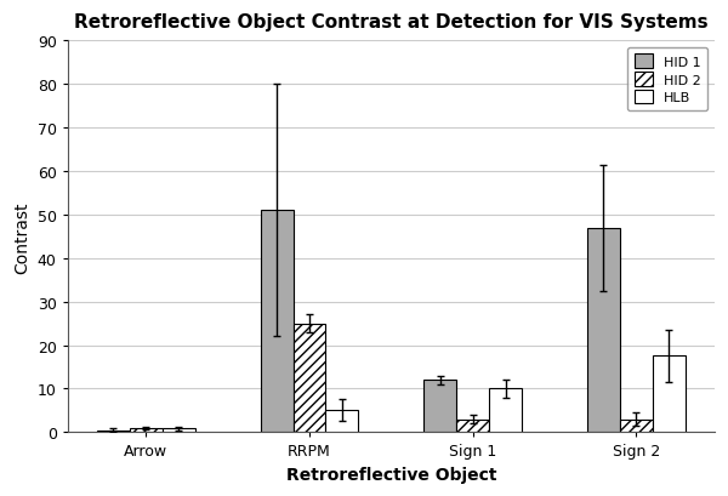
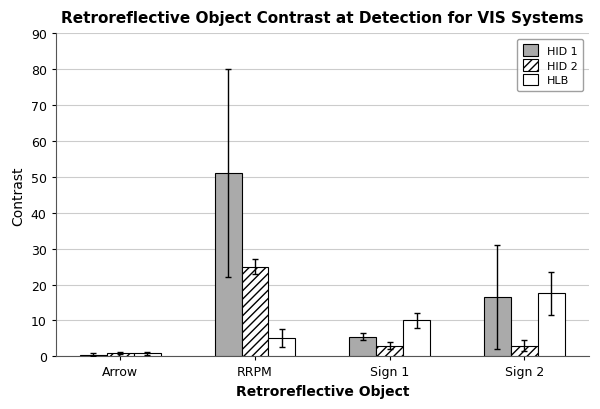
HID 1/Sign 1: 12.0 -> 5.5
HID 1/Sign 2: 47.0 -> 16.5
